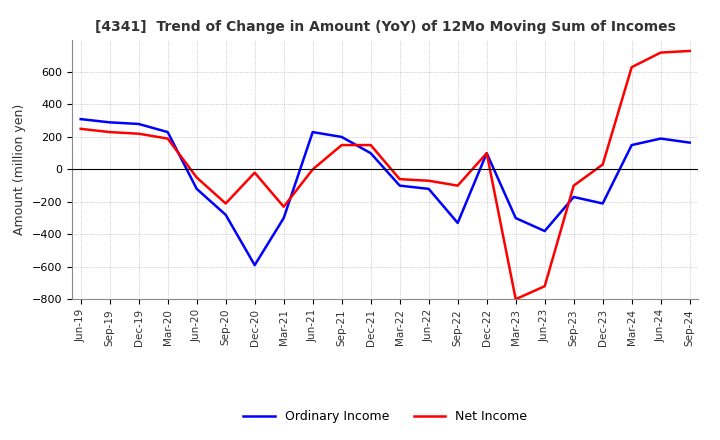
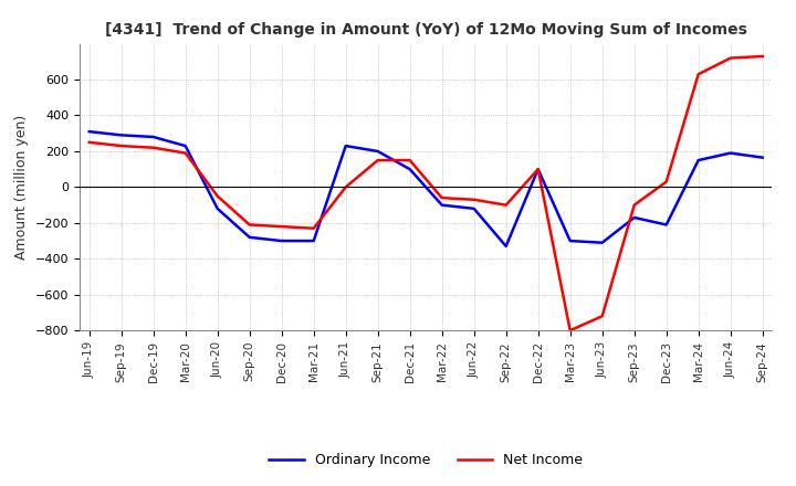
Ordinary Income/Dec-20: -590 -> -300
Net Income/Dec-20: -20 -> -220
Ordinary Income/Jun-23: -380 -> -310
